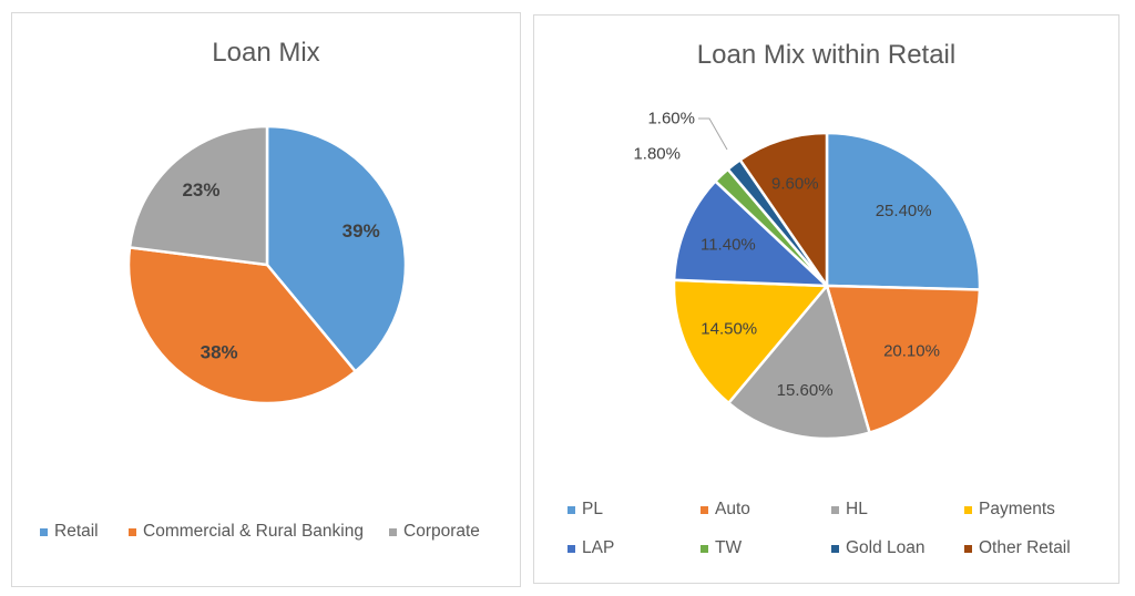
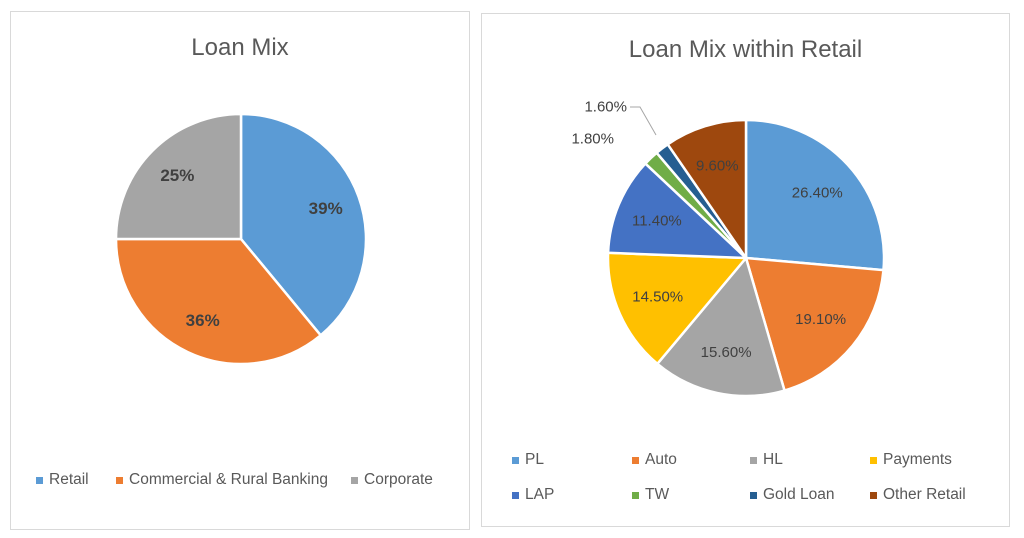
Loan Mix/Commercial & Rural Banking: 38% -> 36%
Loan Mix/Corporate: 23% -> 25%
Loan Mix within Retail/PL: 25.40% -> 26.40%
Loan Mix within Retail/Auto: 20.10% -> 19.10%
